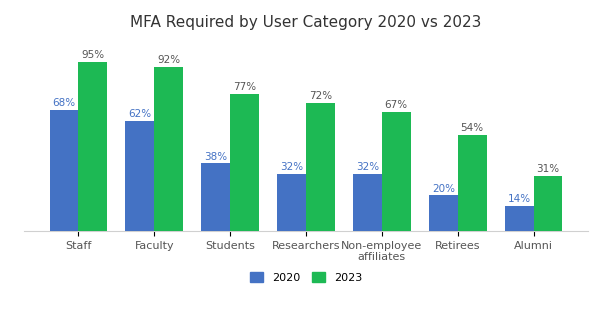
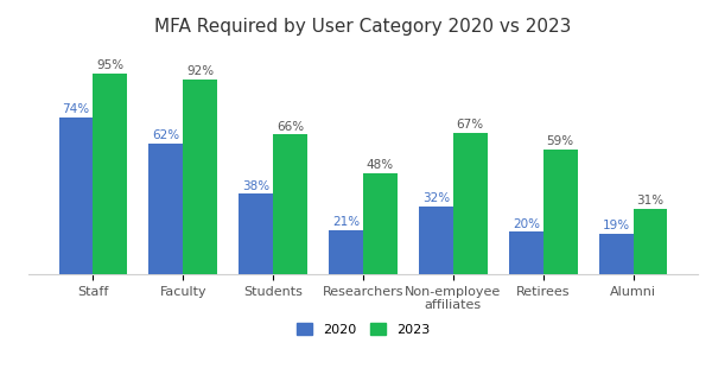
2020/Staff: 68% -> 74%
2023/Students: 77% -> 66%
2020/Researchers: 32% -> 21%
2023/Researchers: 72% -> 48%
2023/Retirees: 54% -> 59%
2020/Alumni: 14% -> 19%
